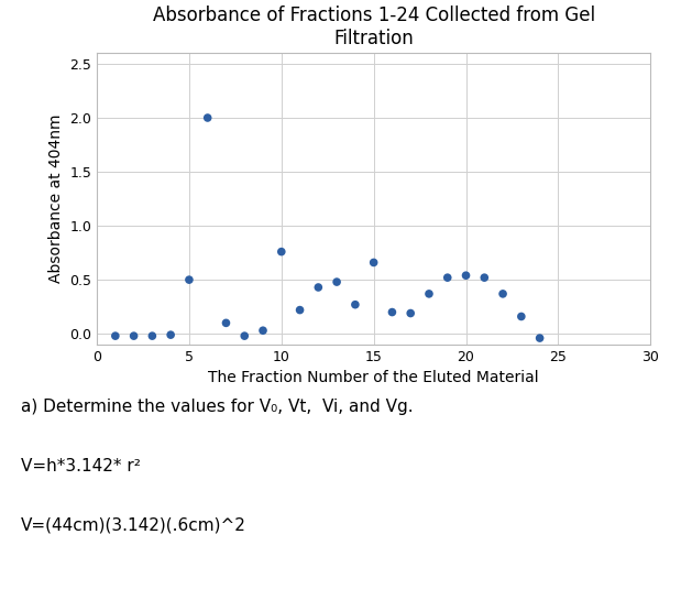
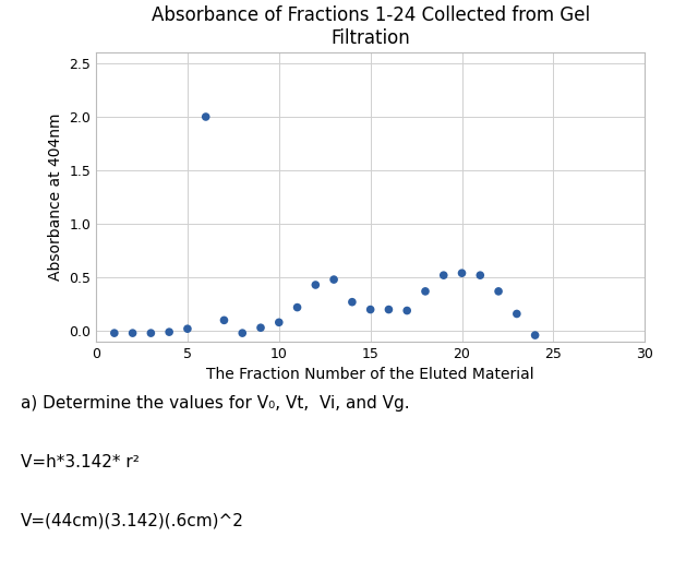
5: 0.50 -> 0.02
10: 0.76 -> 0.08
15: 0.66 -> 0.20
